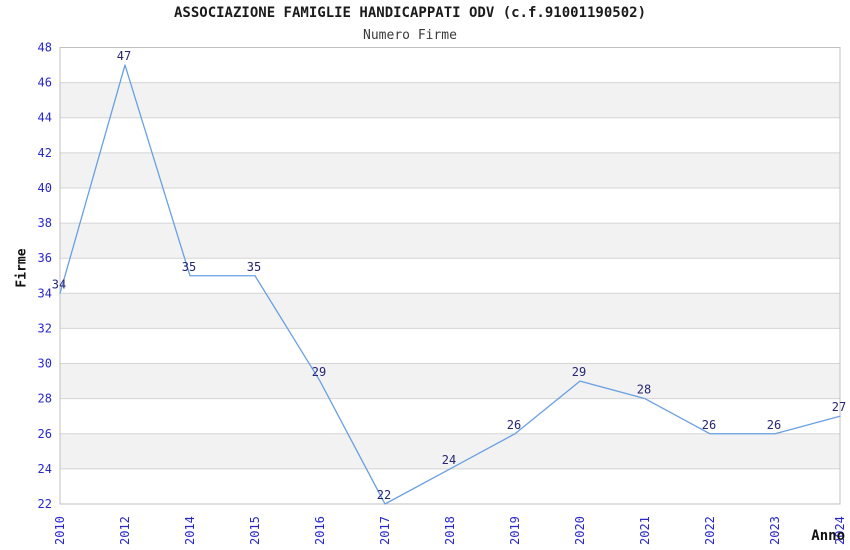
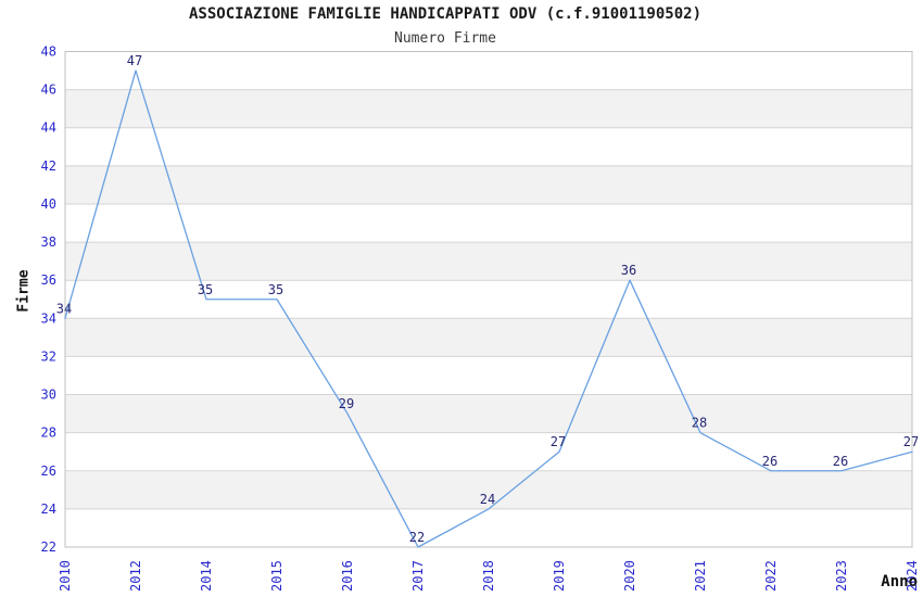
2019: 26 -> 27
2020: 29 -> 36
